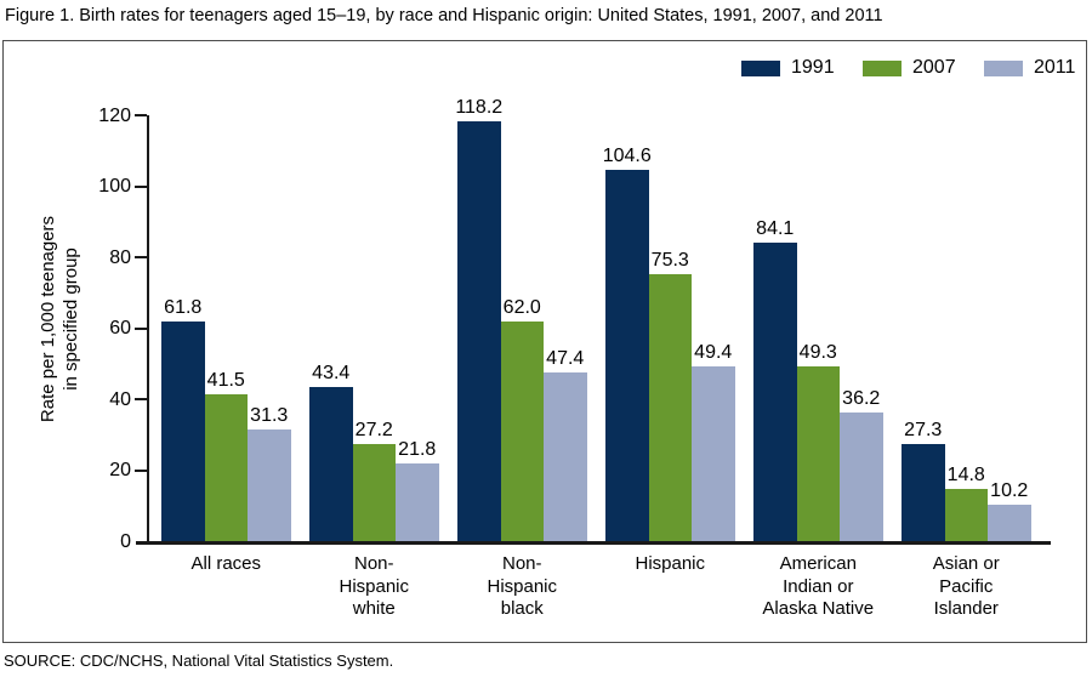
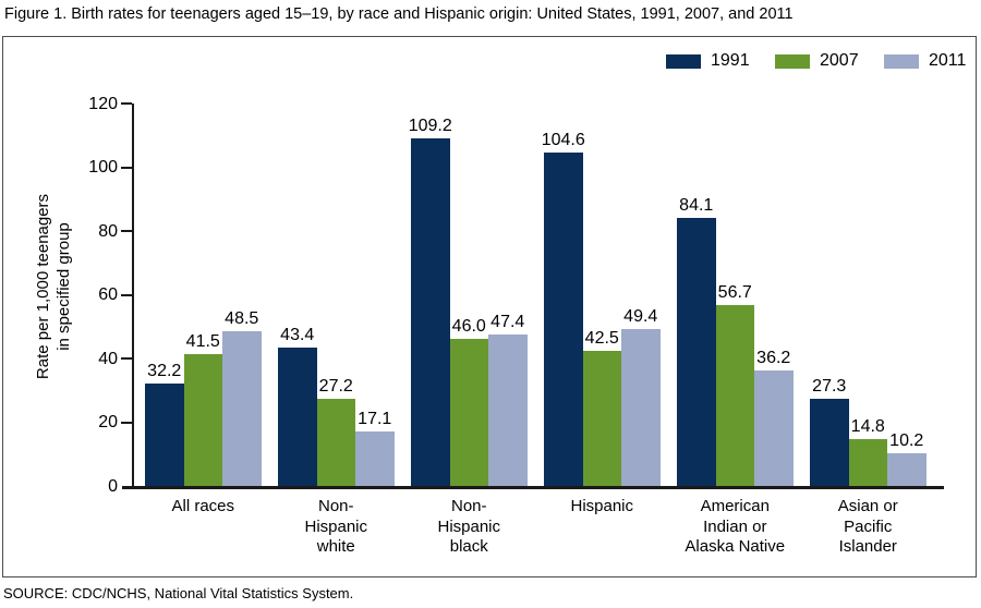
1991/All races: 61.8 -> 32.2
2011/All races: 31.3 -> 48.5
2011/Non-Hispanic white: 21.8 -> 17.1
1991/Non-Hispanic black: 118.2 -> 109.2
2007/Non-Hispanic black: 62.0 -> 46.0
2007/Hispanic: 75.3 -> 42.5
2007/American Indian or Alaska Native: 49.3 -> 56.7
